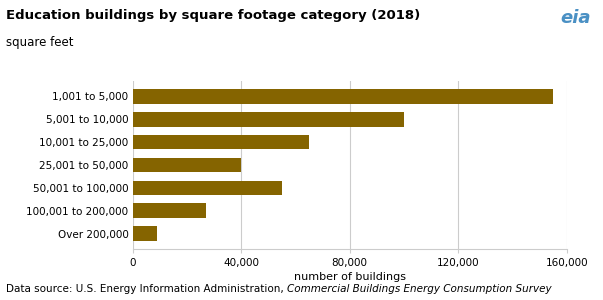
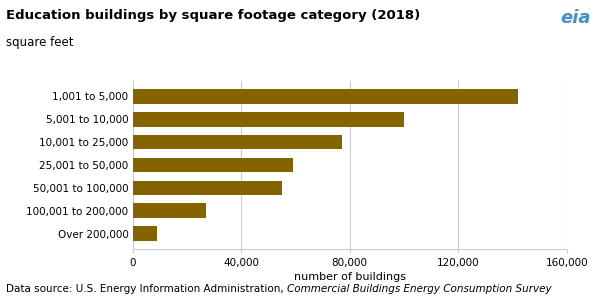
1,001 to 5,000: 155,000 -> 142,000
10,001 to 25,000: 65,000 -> 77,000
25,001 to 50,000: 40,000 -> 59,000
